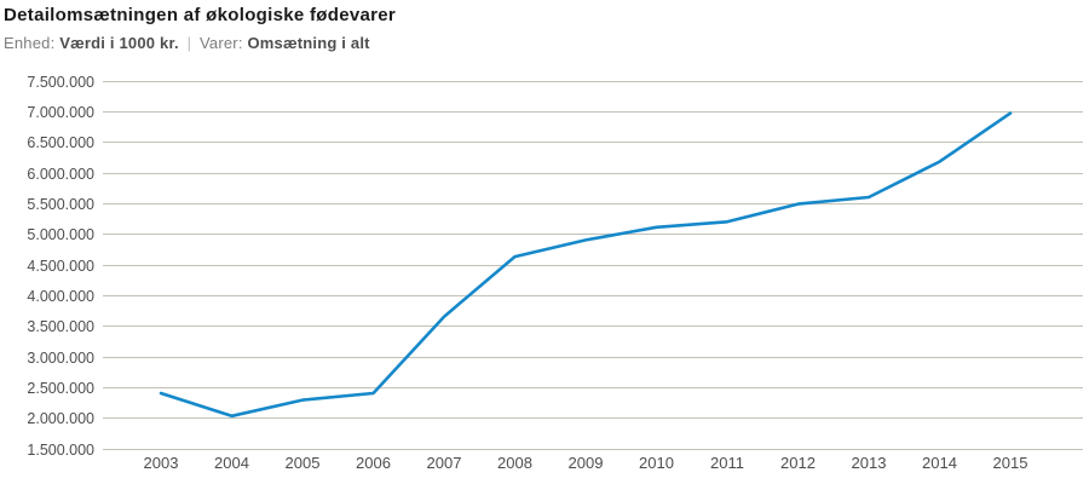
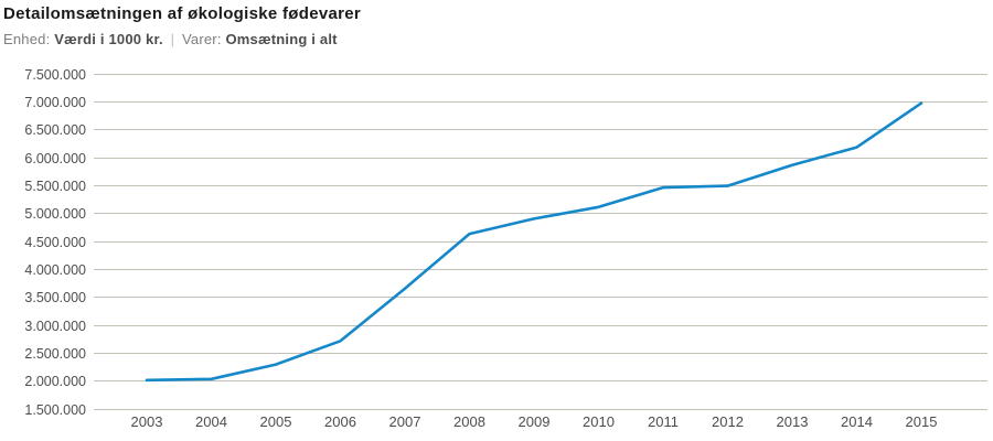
2003: 2400000 -> 2000000
2006: 2400000 -> 2700000
2011: 5200000 -> 5500000
2013: 5600000 -> 5900000
